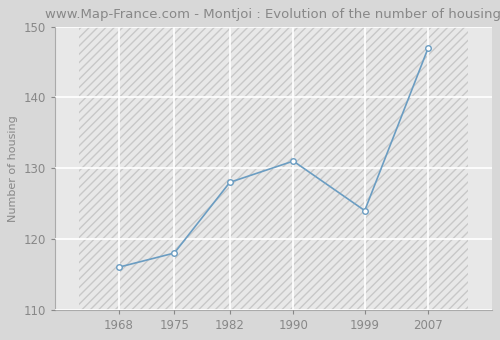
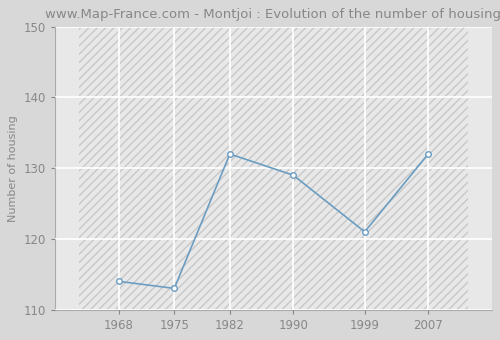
1968: 116 -> 114
1975: 118 -> 113
1982: 128 -> 132
1990: 131 -> 129
1999: 124 -> 121
2007: 147 -> 132
